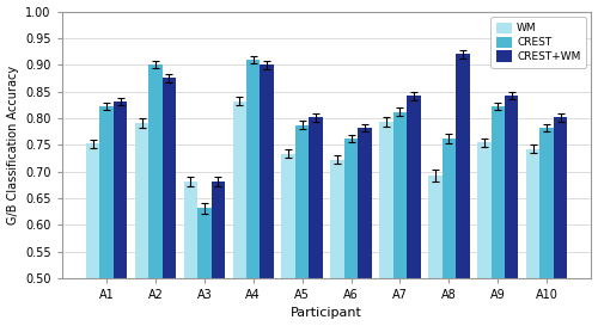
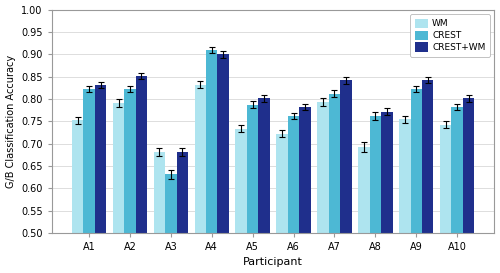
CREST/A2: 0.900 -> 0.822
CREST+WM/A2: 0.875 -> 0.851
CREST+WM/A8: 0.920 -> 0.771
